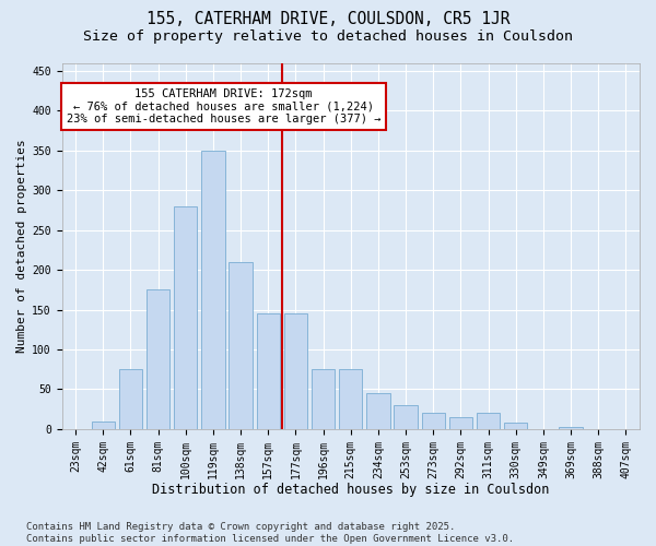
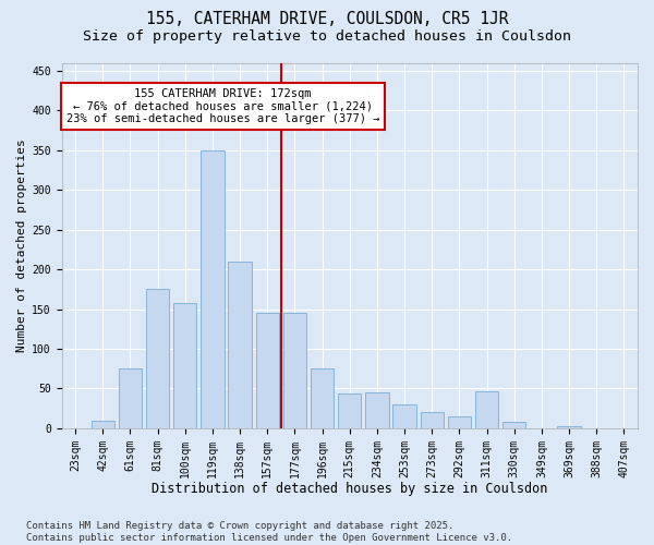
100sqm: 280 -> 158
215sqm: 75 -> 44
311sqm: 20 -> 46
